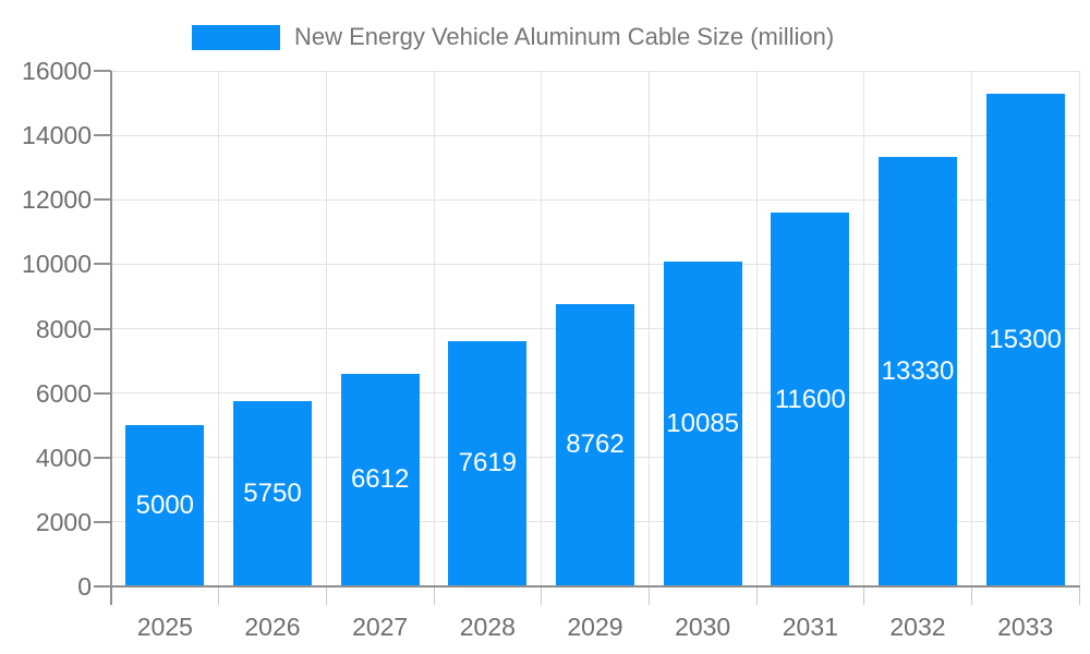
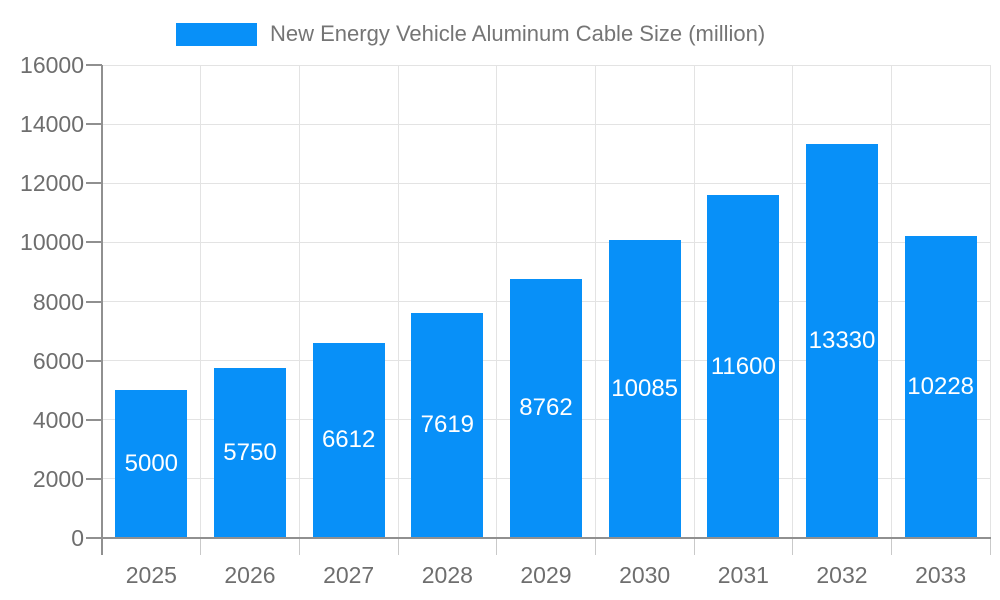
2033: 15300 -> 10228
